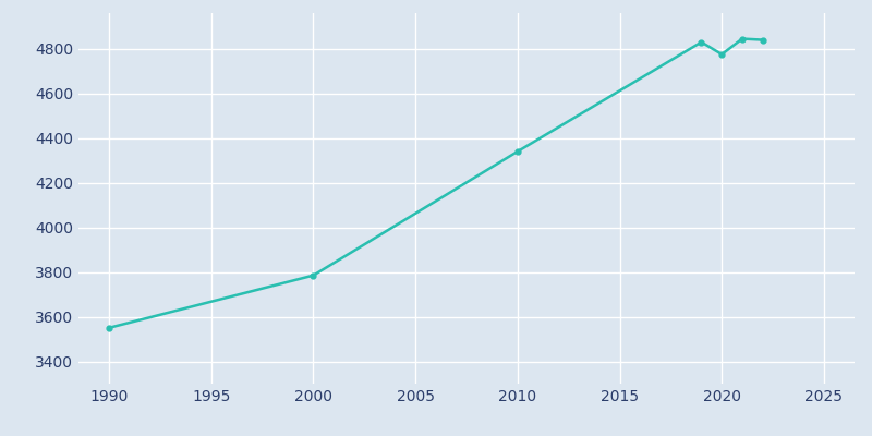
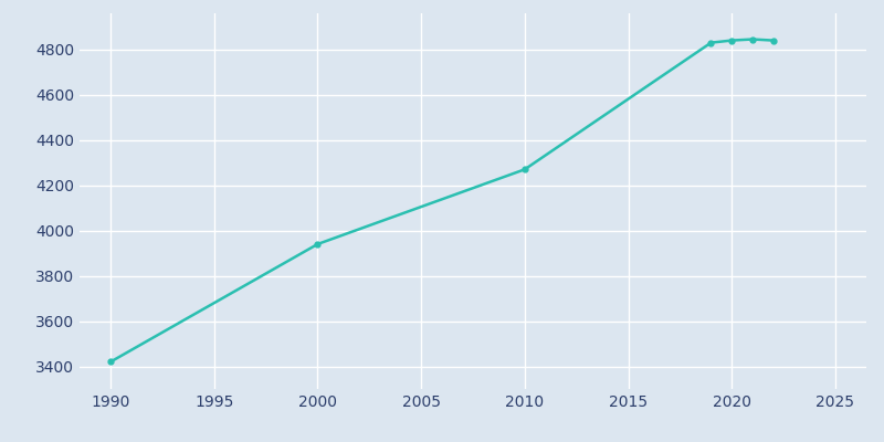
1990: 3550 -> 3420
2000: 3785 -> 3940
2010: 4340 -> 4270
2020: 4775 -> 4840
